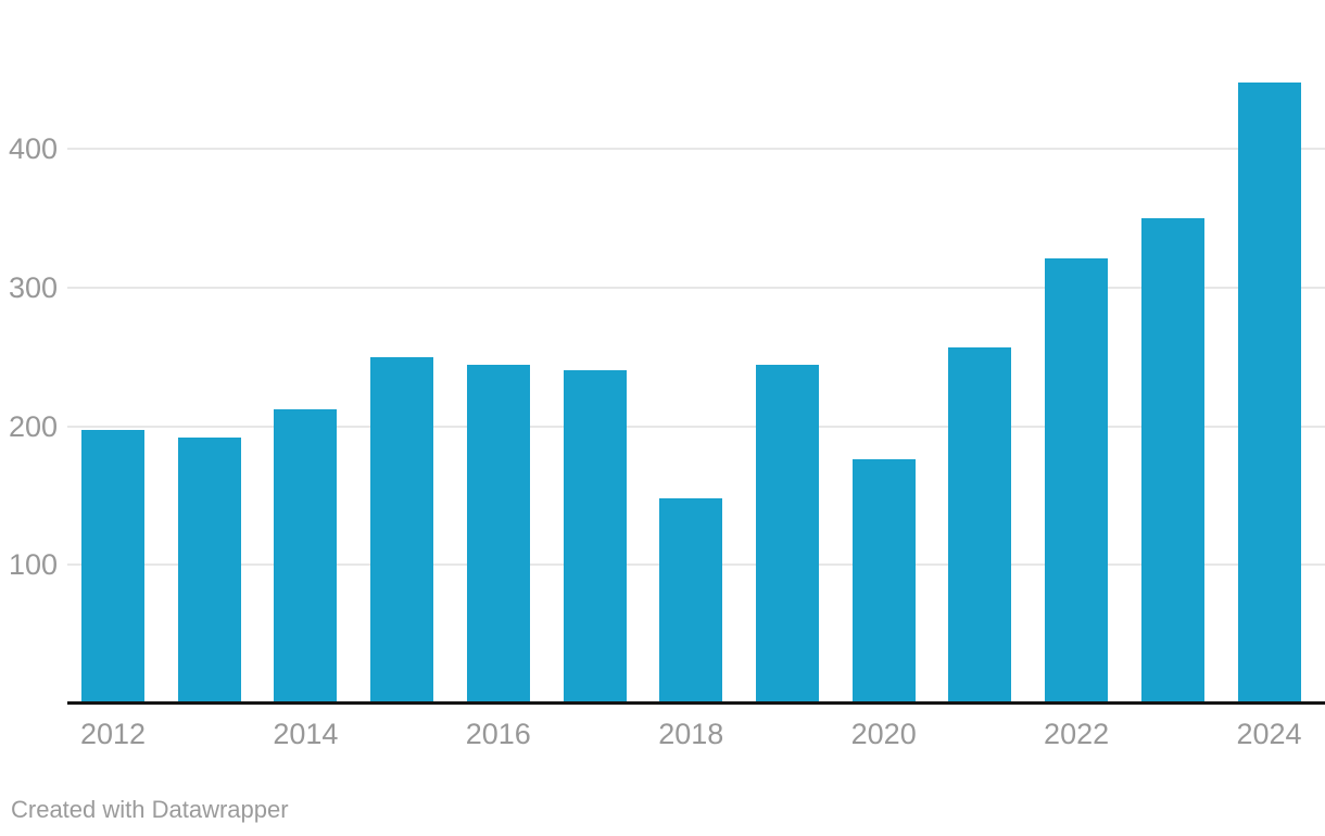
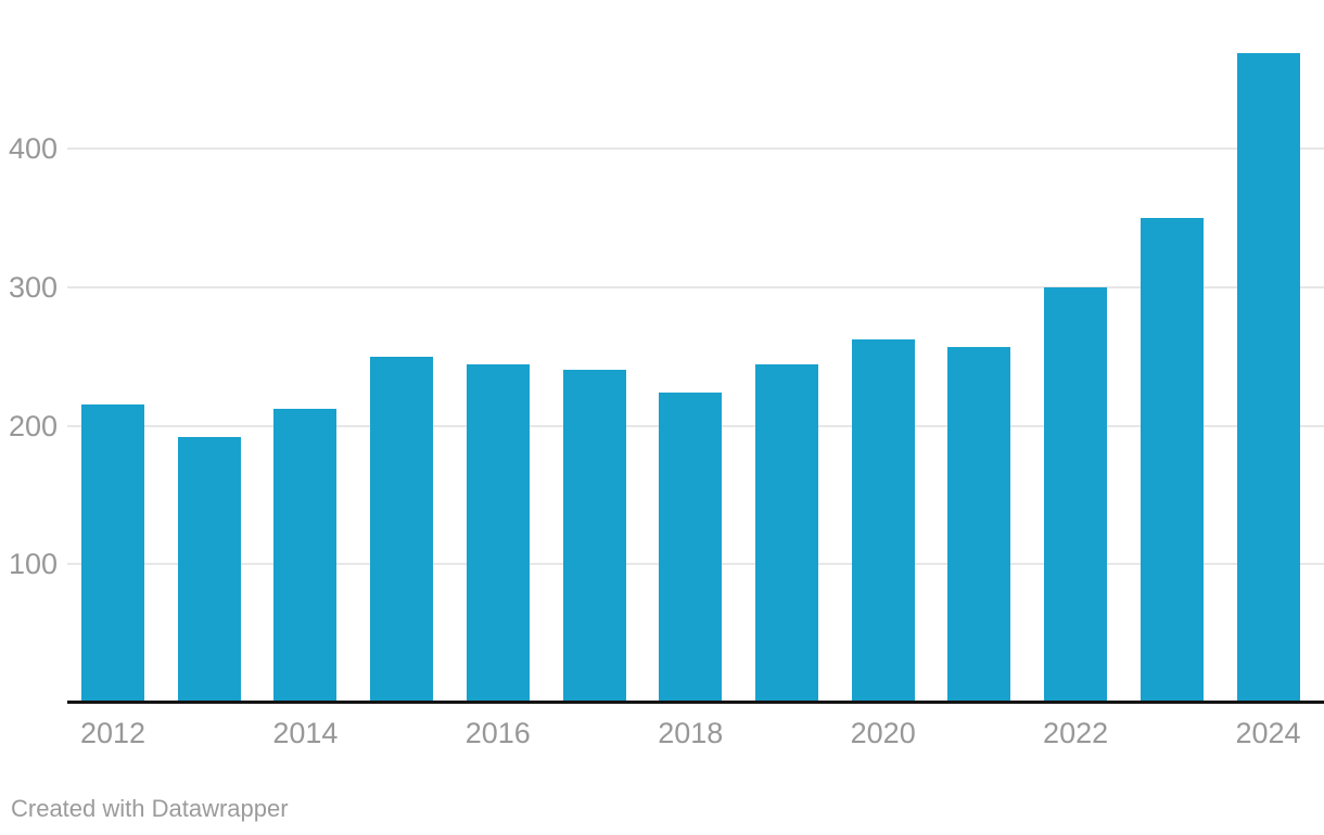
2012: 197 -> 215
2018: 148 -> 224
2020: 176 -> 262
2022: 321 -> 300
2024: 448 -> 469
